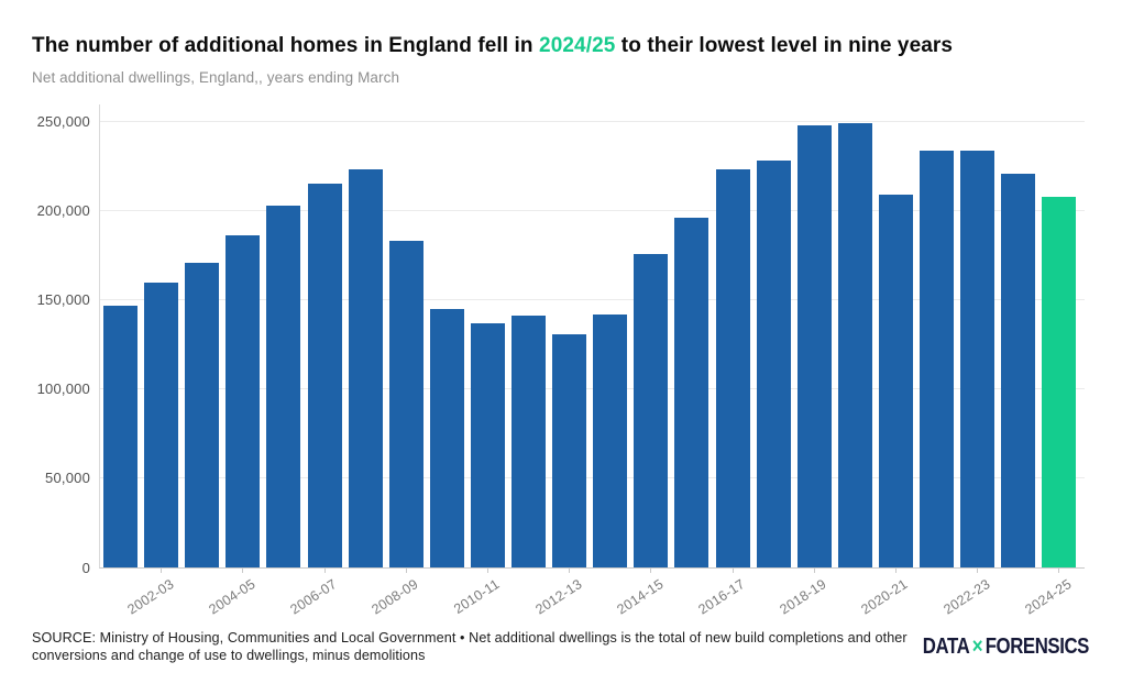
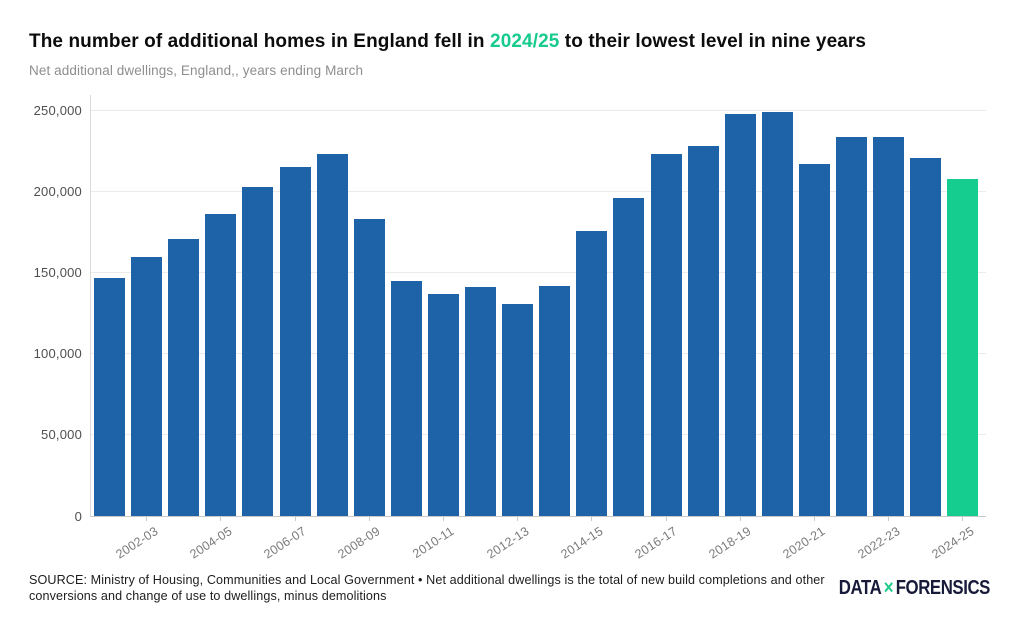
2020-21: 209000 -> 217000
